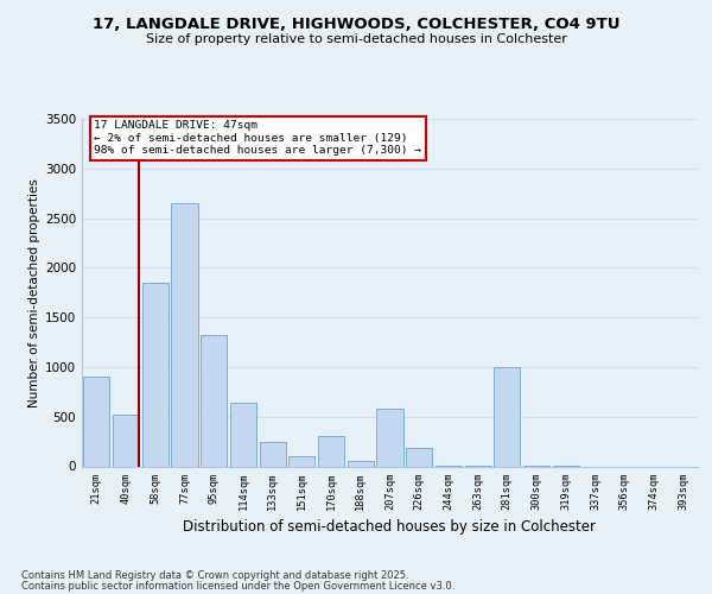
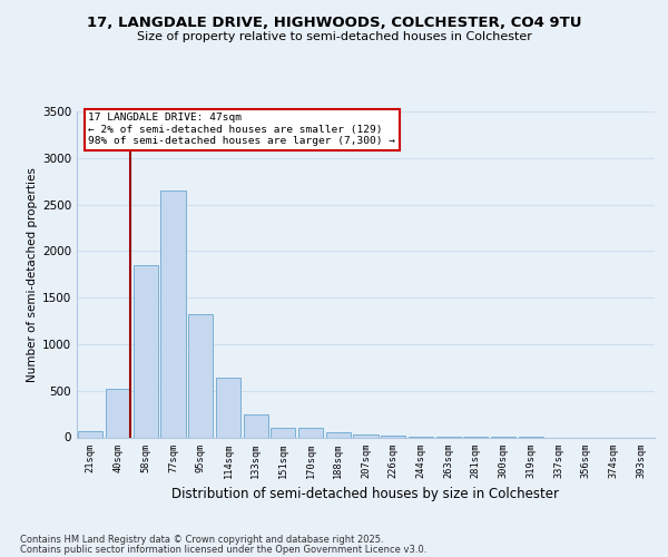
21sqm: 900 -> 60
170sqm: 300 -> 100
207sqm: 580 -> 30
226sqm: 180 -> 20
281sqm: 1000 -> 0
